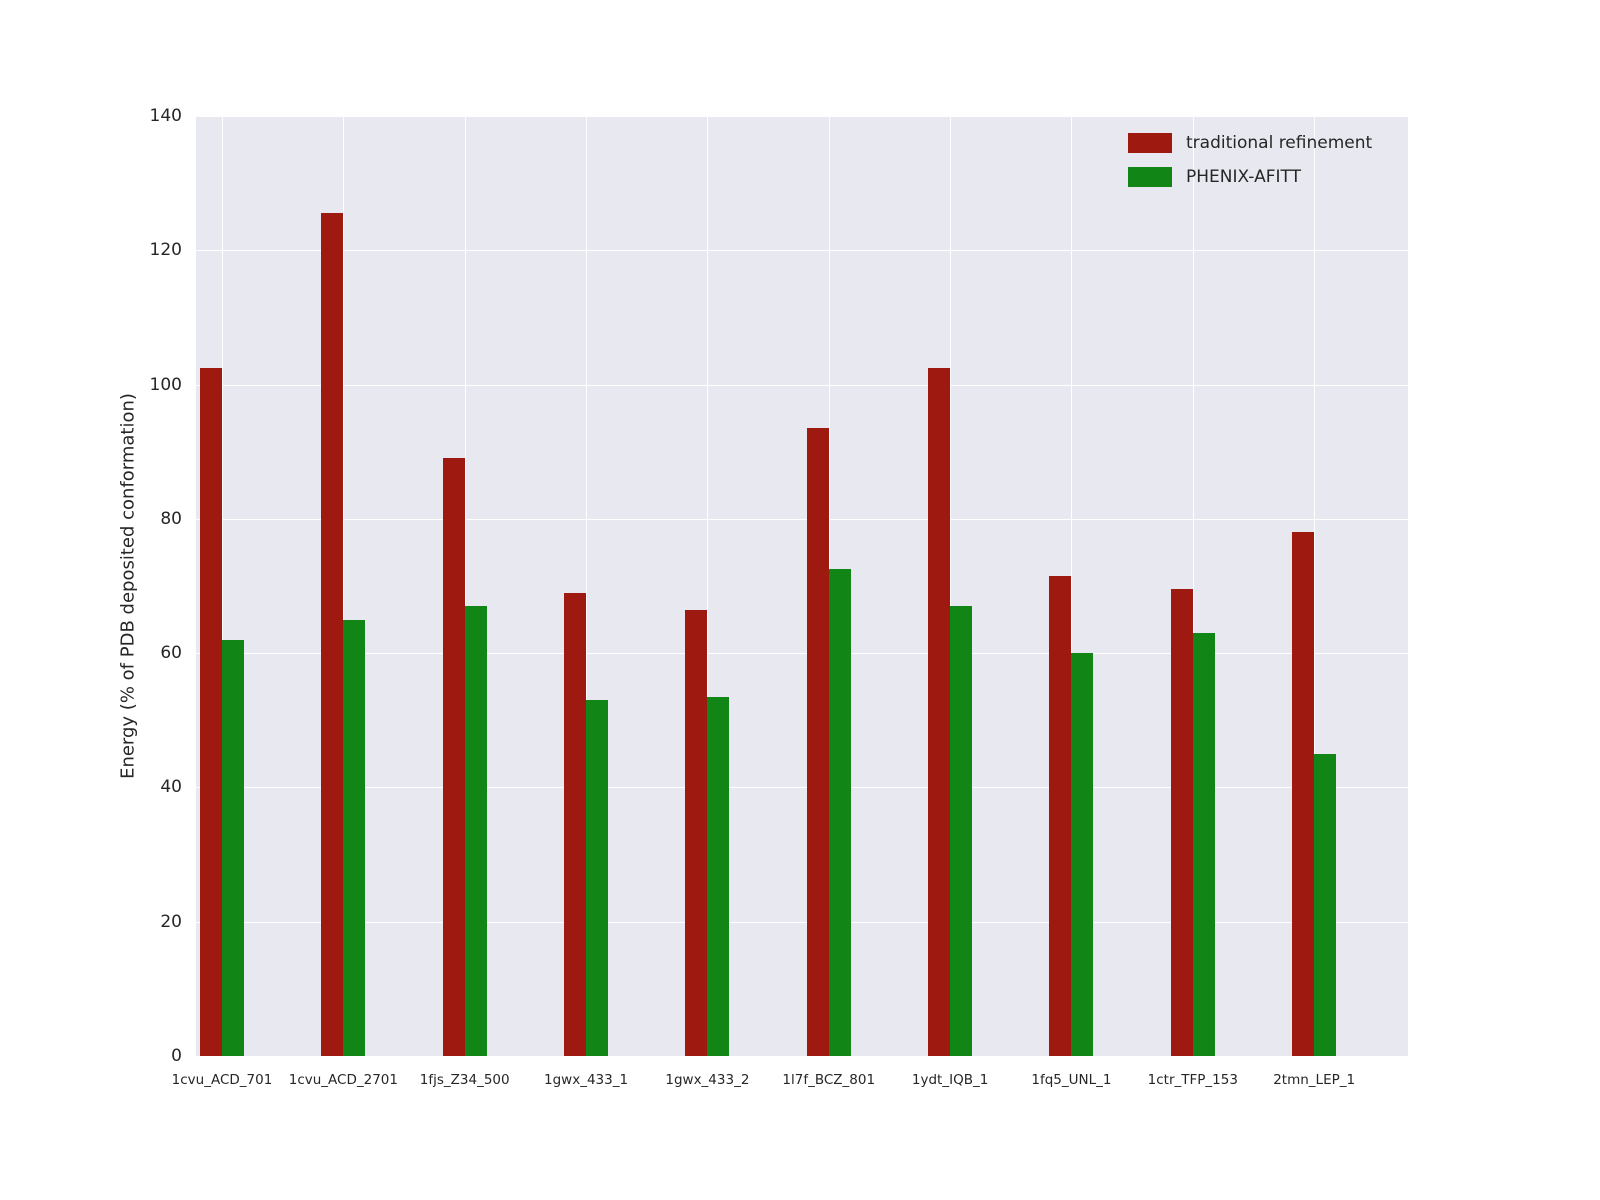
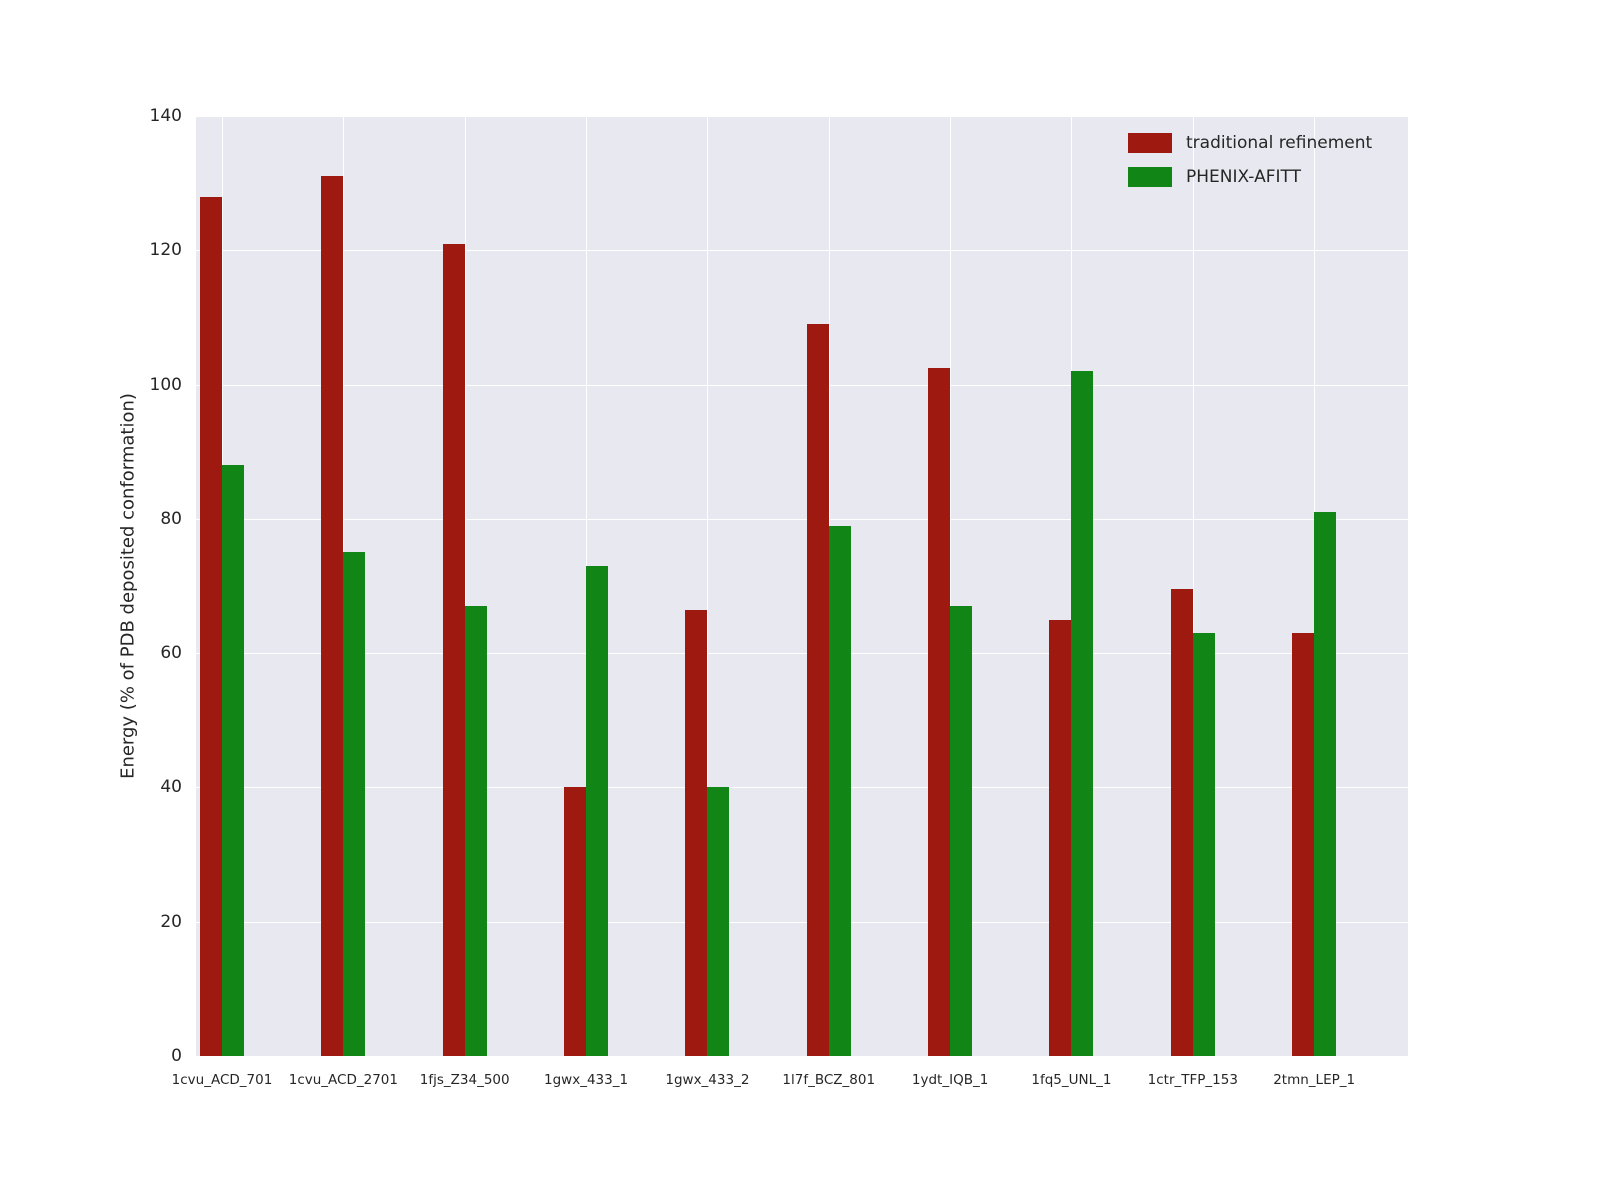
traditional refinement/1cvu_ACD_701: 102 -> 128
PHENIX-AFITT/1cvu_ACD_701: 62 -> 88
traditional refinement/1cvu_ACD_2701: 126 -> 131
PHENIX-AFITT/1cvu_ACD_2701: 65 -> 75
traditional refinement/1fjs_Z34_500: 89 -> 121
traditional refinement/1gwx_433_1: 69 -> 40
PHENIX-AFITT/1gwx_433_1: 53 -> 73
PHENIX-AFITT/1gwx_433_2: 54 -> 40
traditional refinement/1l7f_BCZ_801: 94 -> 109
PHENIX-AFITT/1l7f_BCZ_801: 72 -> 79
traditional refinement/1fq5_UNL_1: 72 -> 65
PHENIX-AFITT/1fq5_UNL_1: 60 -> 102
traditional refinement/2tmn_LEP_1: 78 -> 63
PHENIX-AFITT/2tmn_LEP_1: 45 -> 81
